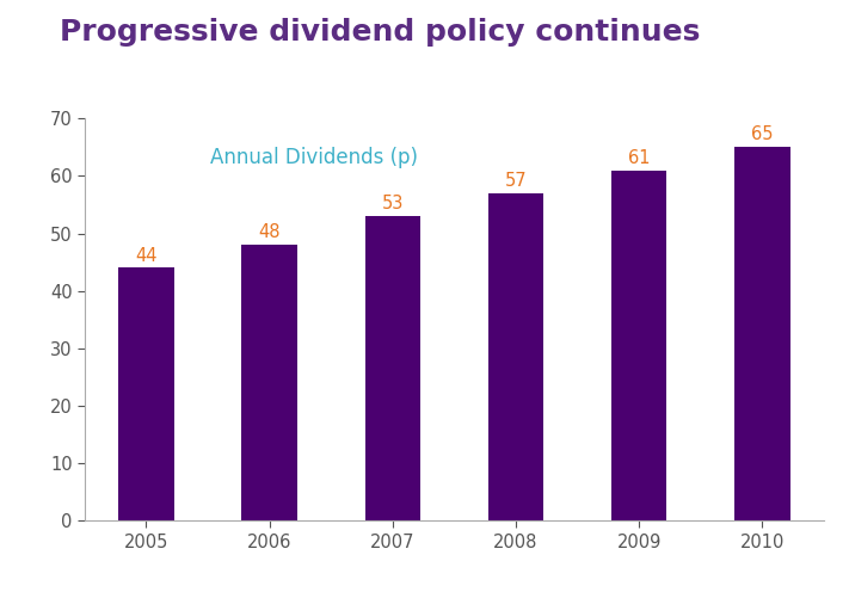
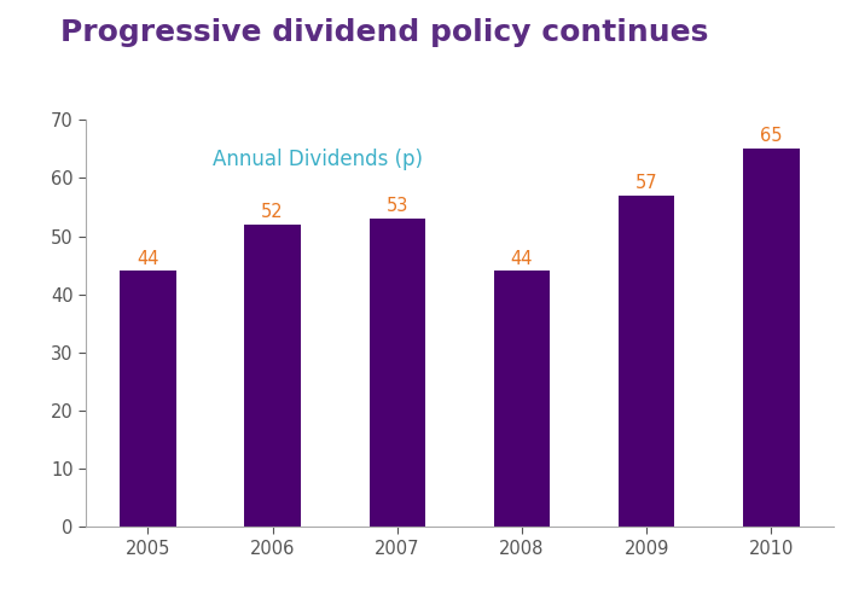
2006: 48 -> 52
2008: 57 -> 44
2009: 61 -> 57
